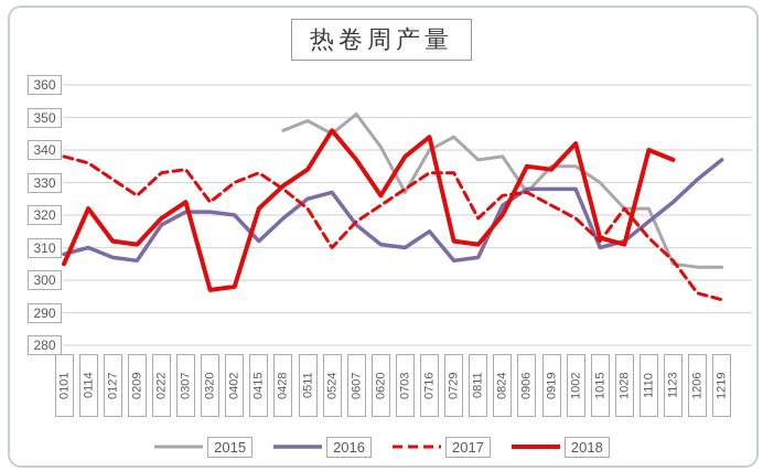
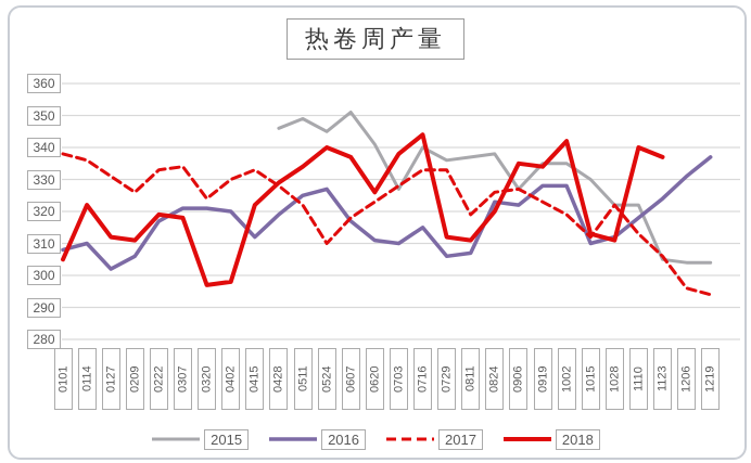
2016/0127: 307 -> 302
2018/0307: 324 -> 318
2018/0524: 346 -> 340
2015/0729: 344 -> 336
2016/0906: 328 -> 322
